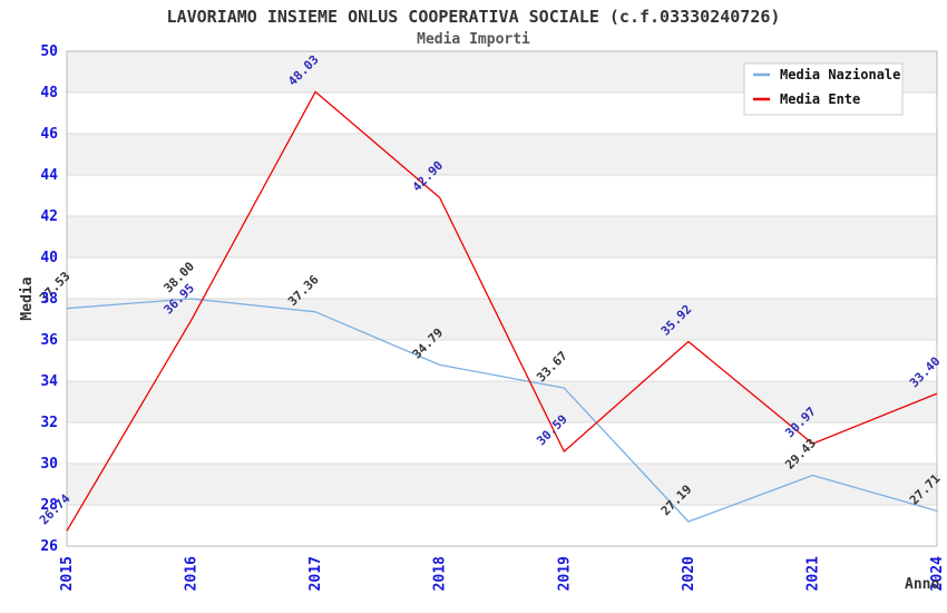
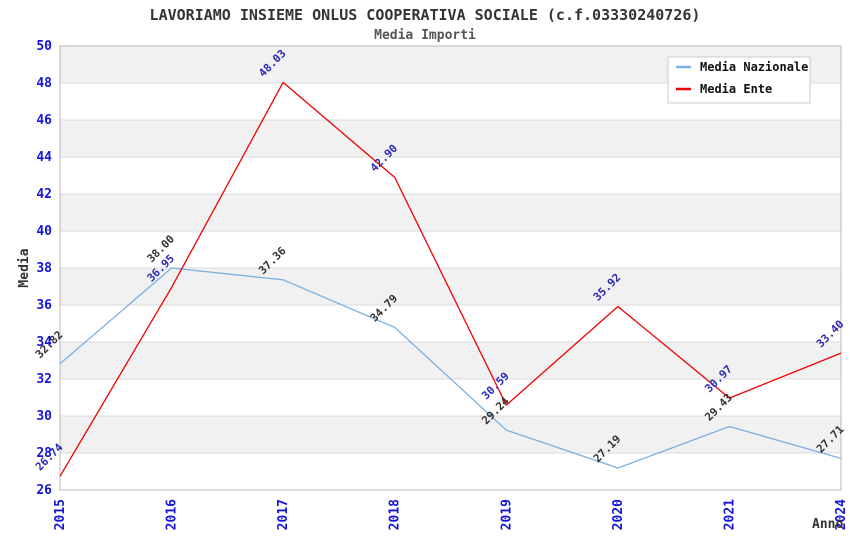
Media Nazionale/2015: 37.53 -> 32.82
Media Nazionale/2019: 33.67 -> 29.24
